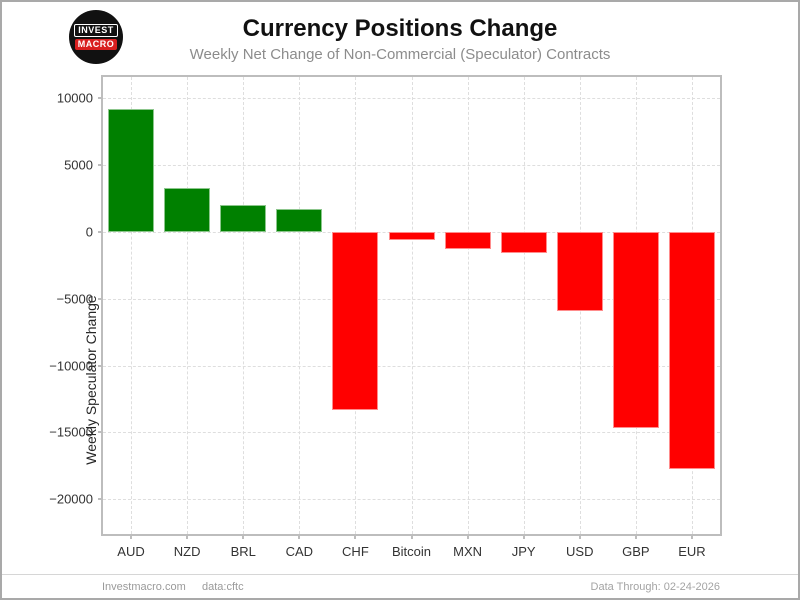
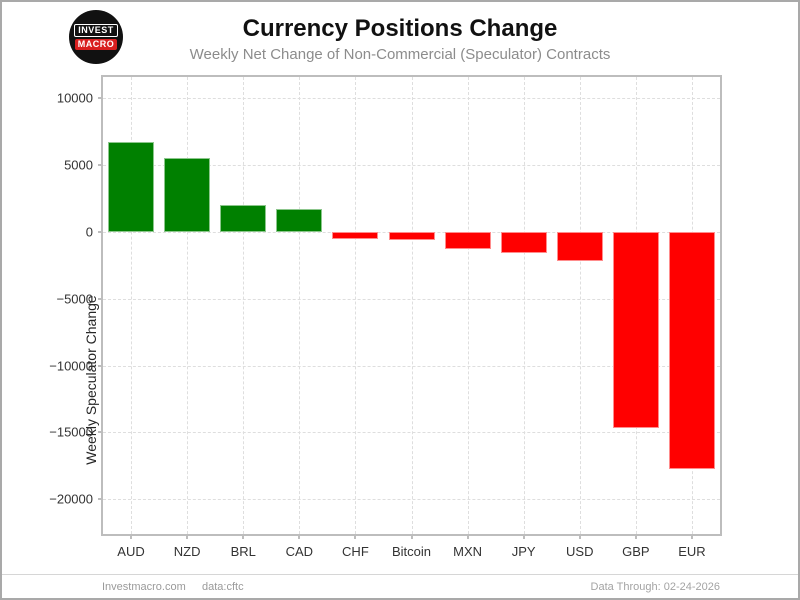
AUD: 9200 -> 6700
NZD: 3300 -> 5600
CHF: -13300 -> -500
USD: -5900 -> -2200
